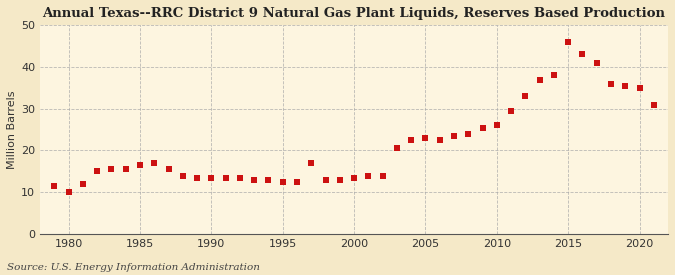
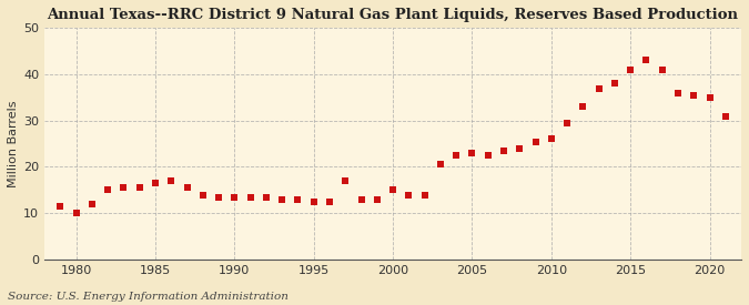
2000: 13.5 -> 15.0
2015: 46.0 -> 41.0
